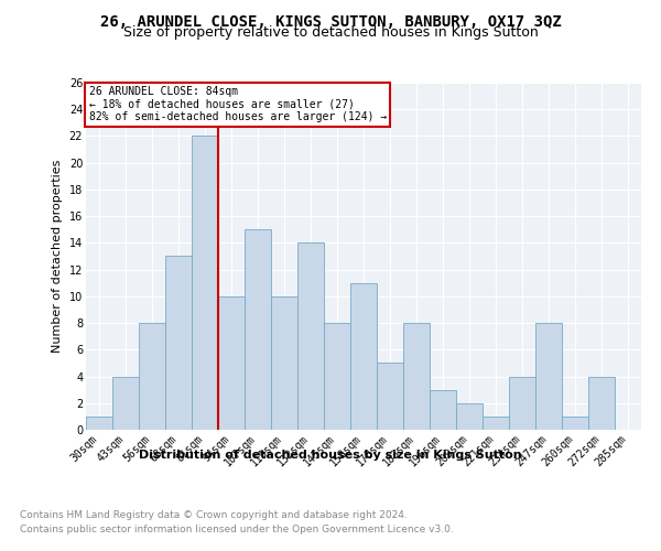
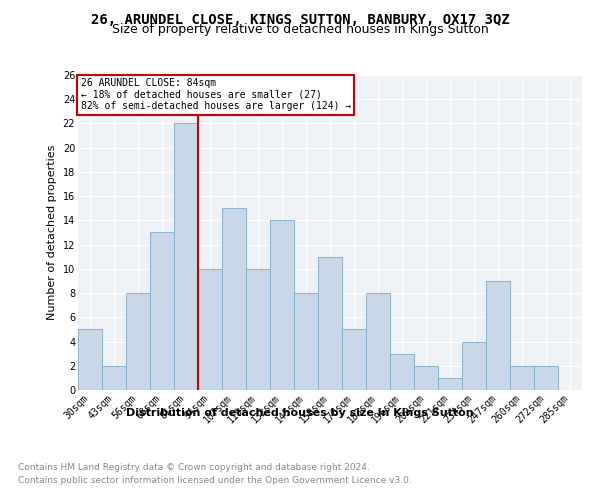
30sqm: 1 -> 5
43sqm: 4 -> 2
247sqm: 8 -> 9
260sqm: 1 -> 2
272sqm: 4 -> 2
